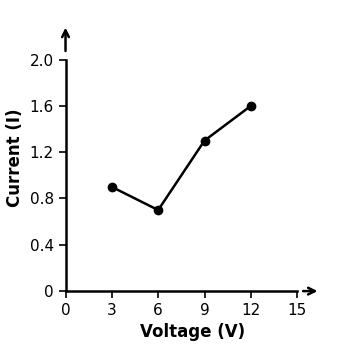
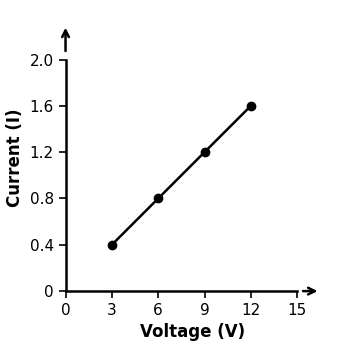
3: 0.9 -> 0.4
6: 0.7 -> 0.8
9: 1.3 -> 1.2
